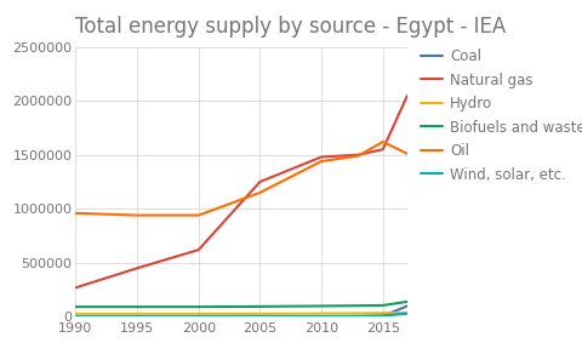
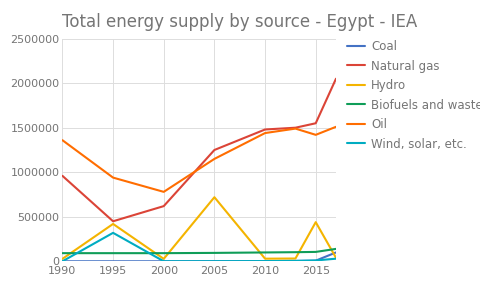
Natural gas/1990: 270000 -> 960000
Oil/1990: 960000 -> 1360000
Hydro/1995: 30000 -> 420000
Wind, solar, etc./1995: 0 -> 320000
Oil/2000: 940000 -> 780000
Hydro/2005: 30000 -> 720000
Hydro/2015: 40000 -> 440000
Oil/2015: 1620000 -> 1420000
